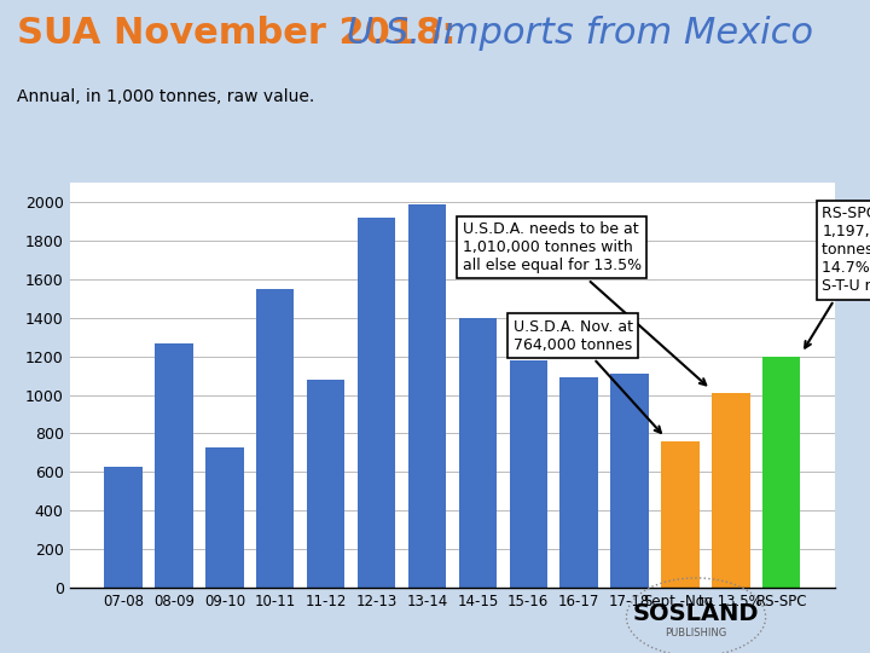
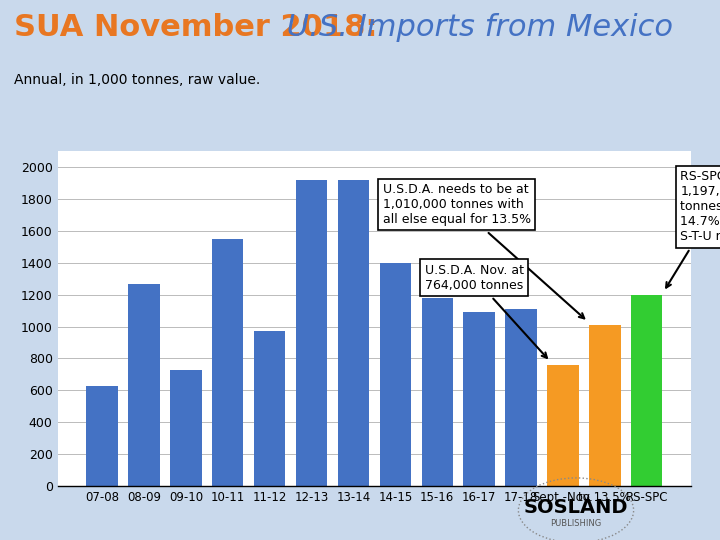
11-12: 1080 -> 970
13-14: 1990 -> 1920
